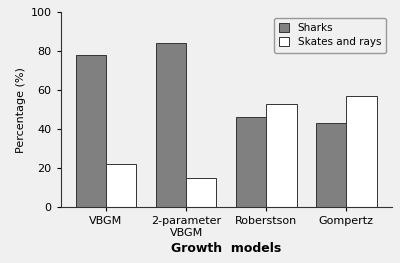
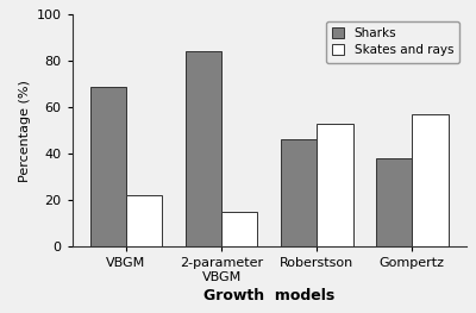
Sharks/VBGM: 78 -> 69
Sharks/Gompertz: 43 -> 38
